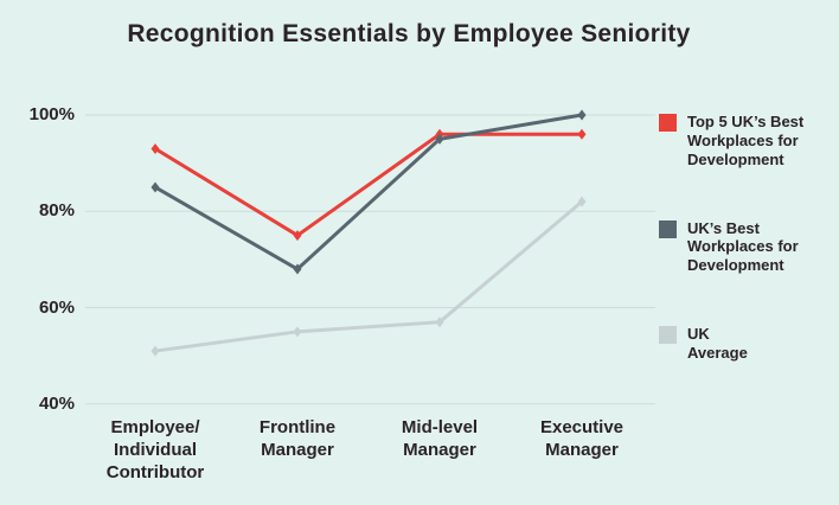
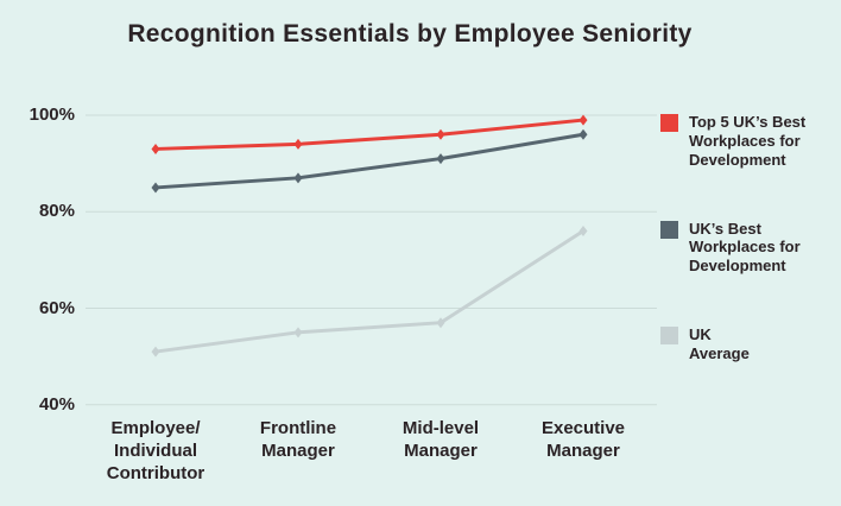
Top 5 UK’s Best Workplaces for Development/Frontline Manager: 75% -> 94%
UK’s Best Workplaces for Development/Frontline Manager: 68% -> 87%
UK’s Best Workplaces for Development/Mid-level Manager: 95% -> 91%
Top 5 UK’s Best Workplaces for Development/Executive Manager: 96% -> 99%
UK’s Best Workplaces for Development/Executive Manager: 100% -> 96%
UK Average/Executive Manager: 82% -> 76%
